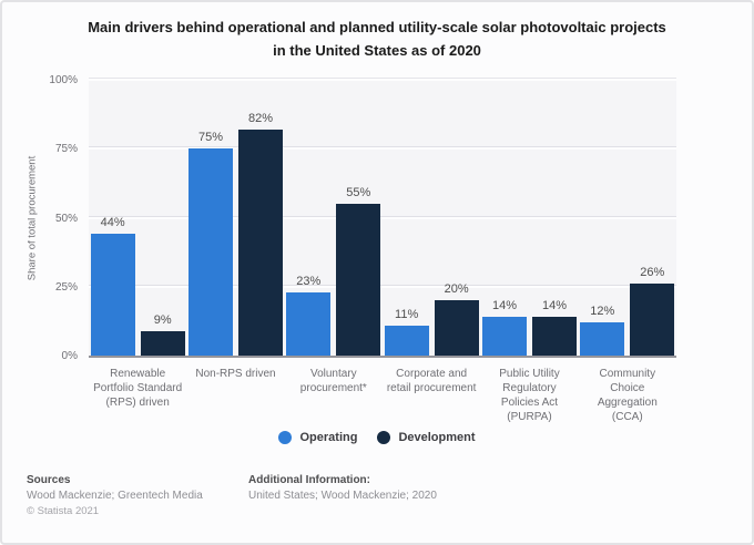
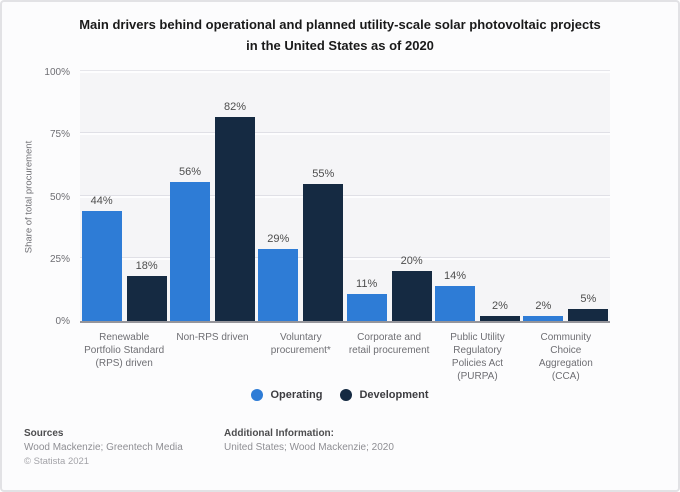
Development/Renewable Portfolio Standard (RPS) driven: 9% -> 18%
Operating/Non-RPS driven: 75% -> 56%
Operating/Voluntary procurement*: 23% -> 29%
Development/Public Utility Regulatory Policies Act (PURPA): 14% -> 2%
Operating/Community Choice Aggregation (CCA): 12% -> 2%
Development/Community Choice Aggregation (CCA): 26% -> 5%
